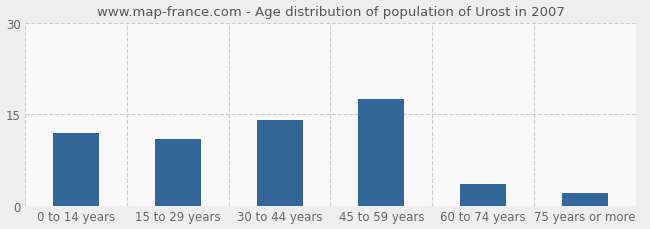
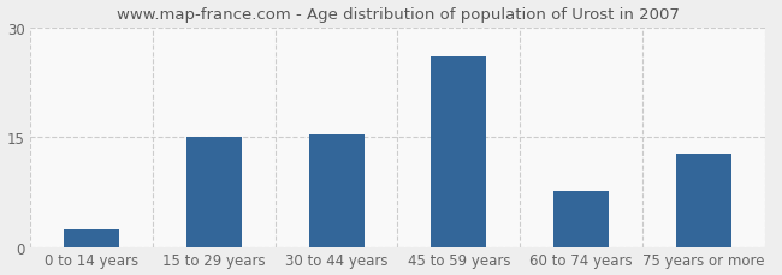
0 to 14 years: 12.0 -> 2.4
15 to 29 years: 11.0 -> 15.0
30 to 44 years: 14.0 -> 15.4
45 to 59 years: 17.5 -> 26.0
60 to 74 years: 3.5 -> 7.6
75 years or more: 2.0 -> 12.8
